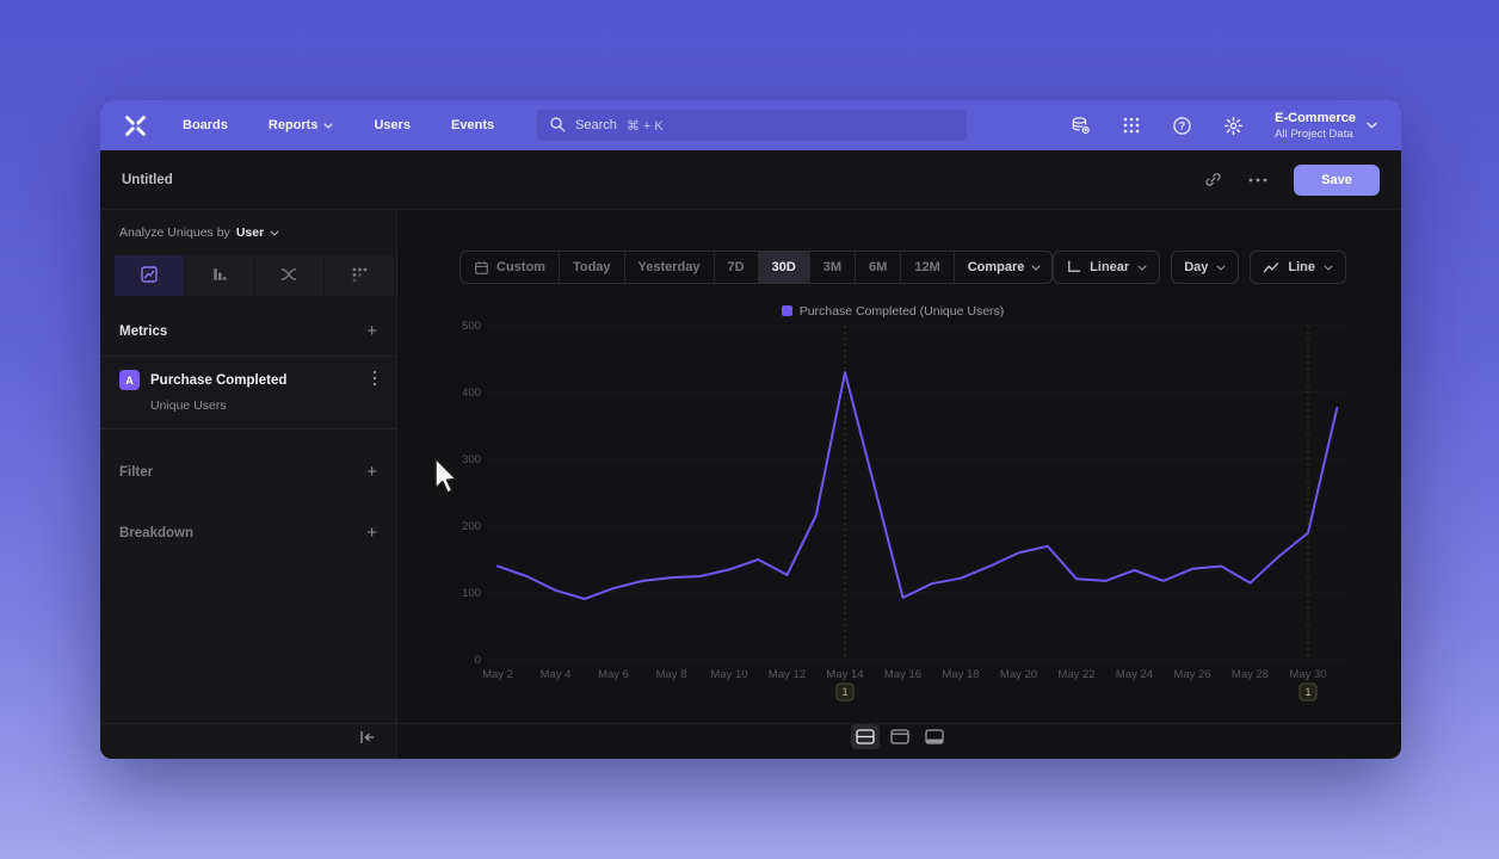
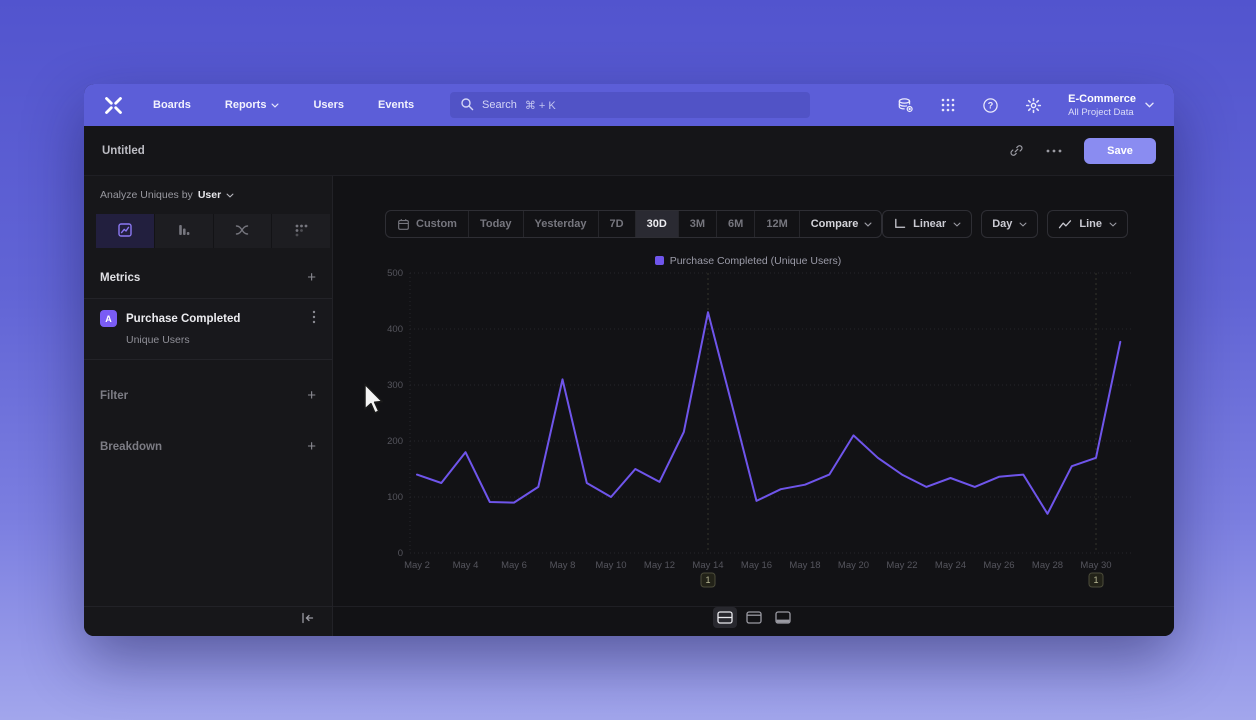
May 4: 100 -> 180
May 6: 110 -> 90
May 8: 120 -> 310
May 10: 140 -> 100
May 20: 160 -> 210
May 22: 120 -> 140
May 28: 120 -> 70
May 30: 190 -> 170
